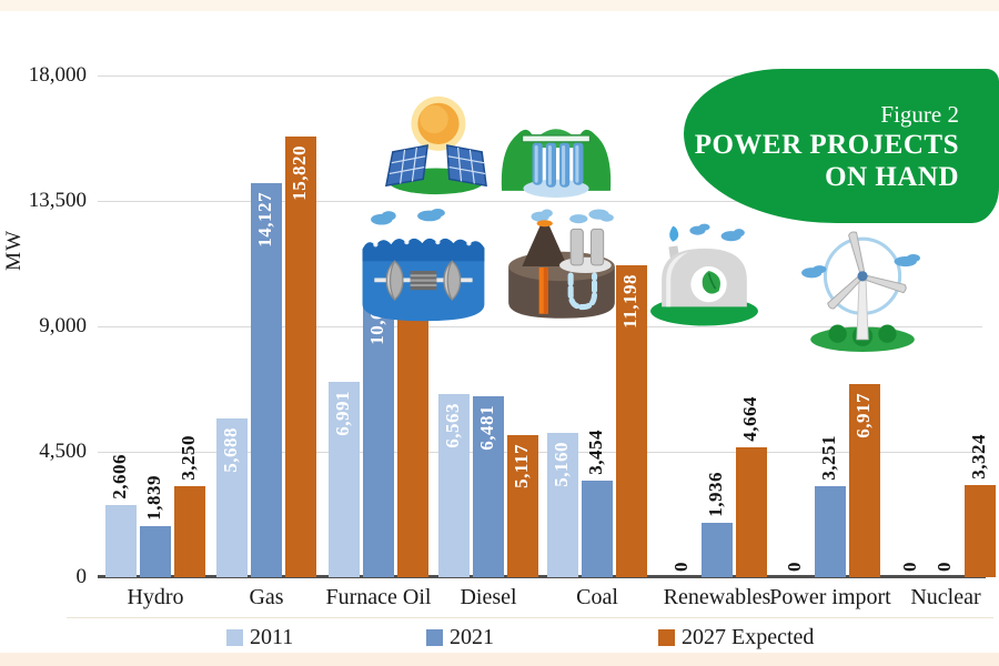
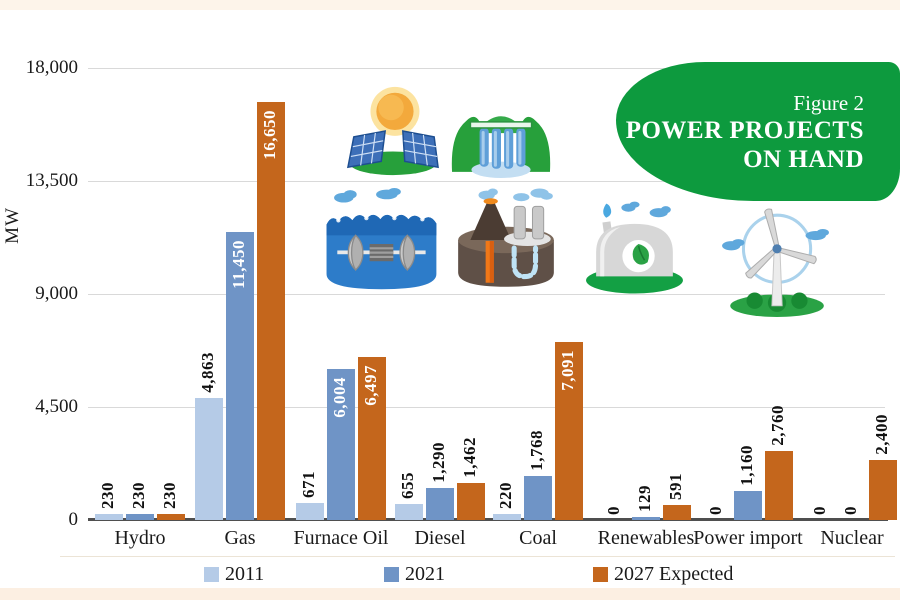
2011/Hydro: 2,606 -> 230
2021/Hydro: 1,839 -> 230
2027 Expected/Hydro: 3,250 -> 230
2011/Gas: 5,688 -> 4,863
2021/Gas: 14,127 -> 11,450
2027 Expected/Gas: 15,820 -> 16,650
2011/Furnace Oil: 6,991 -> 671
2021/Furnace Oil: 10,636 -> 6,004
2027 Expected/Furnace Oil: 11,637 -> 6,497
2011/Diesel: 6,563 -> 655
2021/Diesel: 6,481 -> 1,290
2027 Expected/Diesel: 5,117 -> 1,462
2011/Coal: 5,160 -> 220
2021/Coal: 3,454 -> 1,768
2027 Expected/Coal: 11,198 -> 7,091
2021/Renewables: 1,936 -> 129
2027 Expected/Renewables: 4,664 -> 591
2021/Power import: 3,251 -> 1,160
2027 Expected/Power import: 6,917 -> 2,760
2027 Expected/Nuclear: 3,324 -> 2,400
